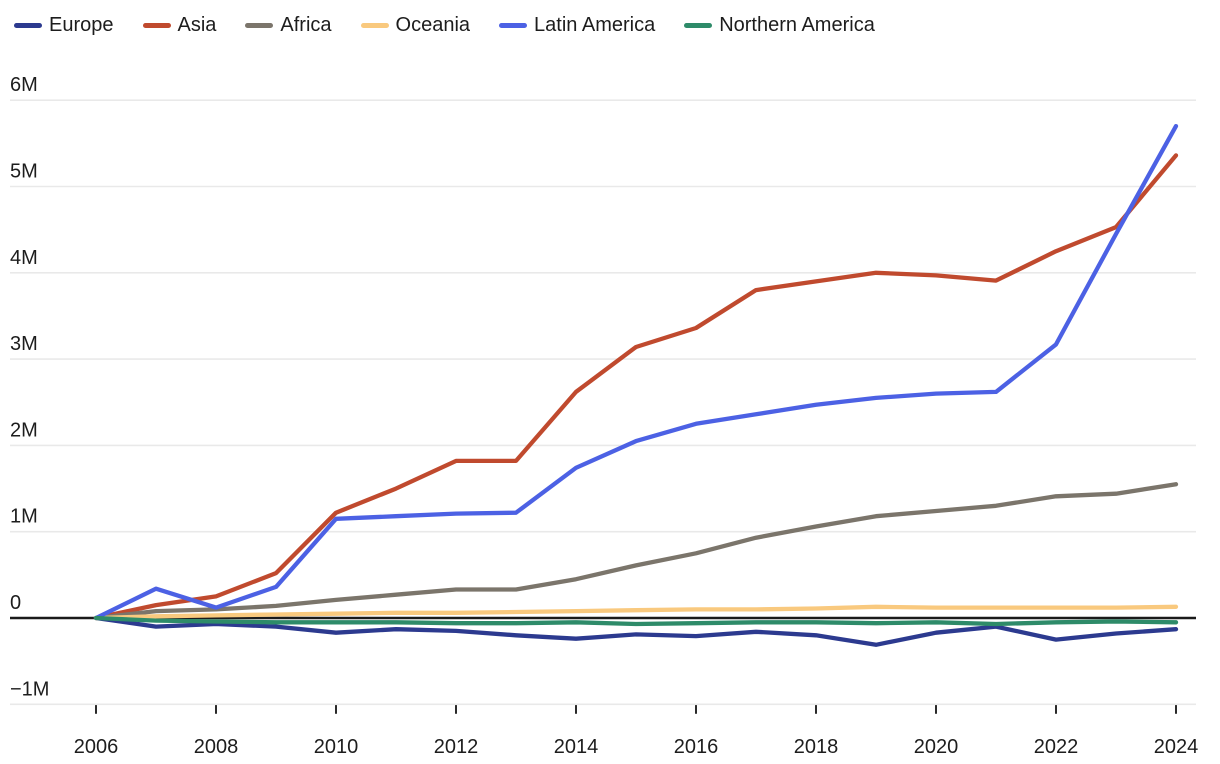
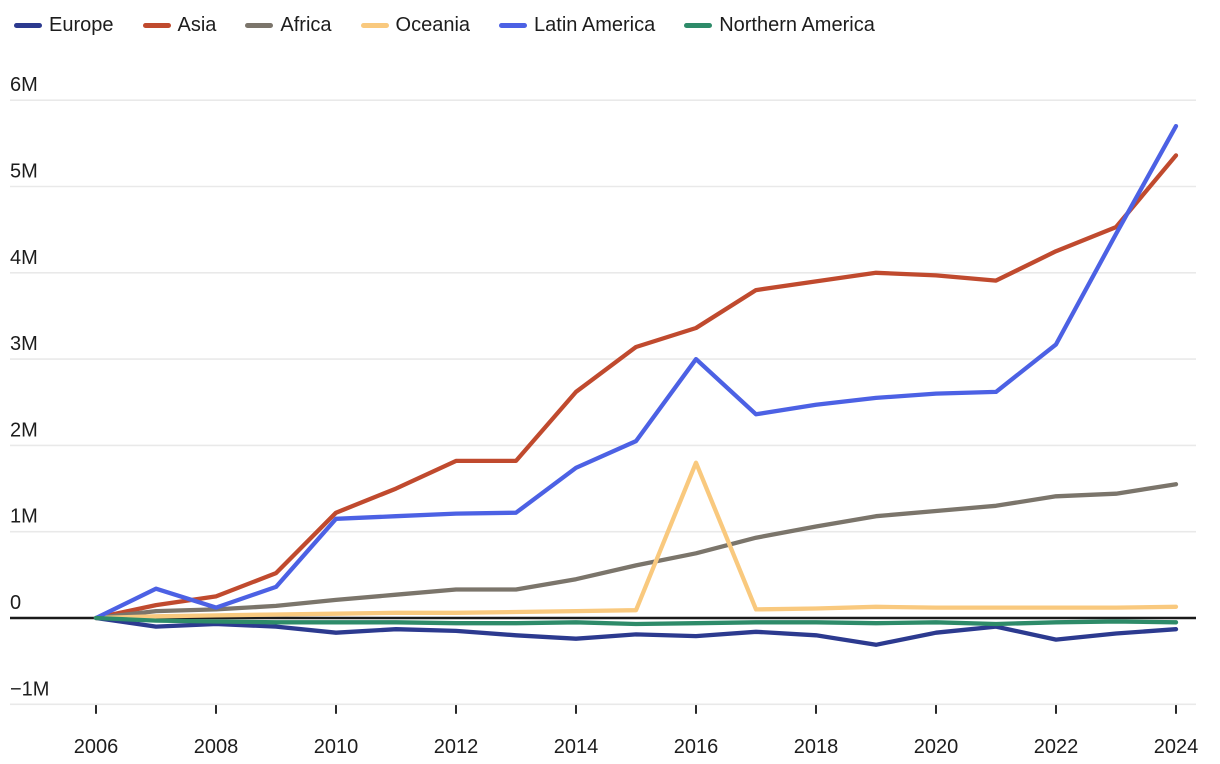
Oceania/2016: 0.1M -> 1.8M
Latin America/2016: 2.2M -> 3.0M
